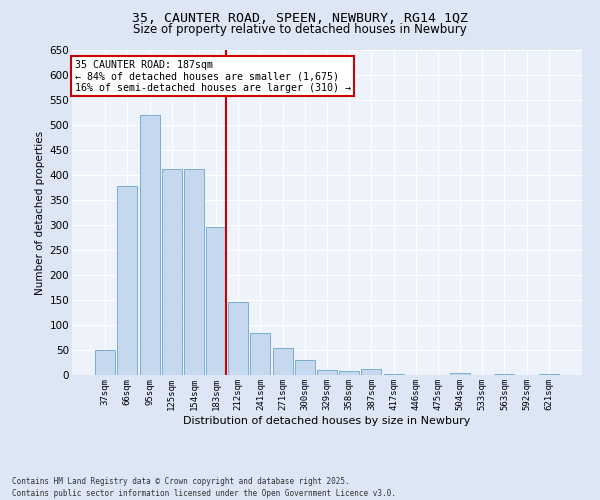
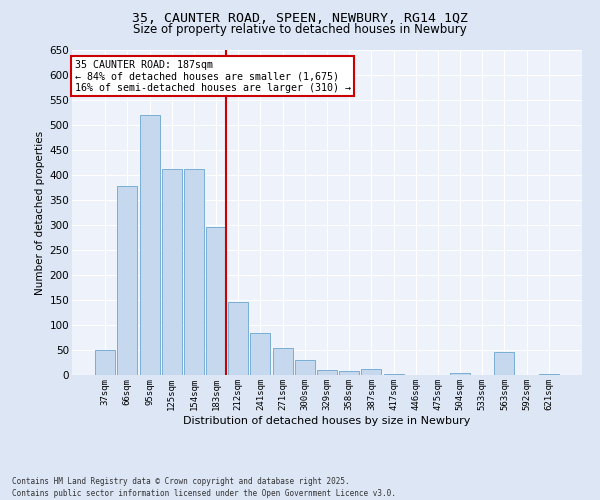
563sqm: 3 -> 46
